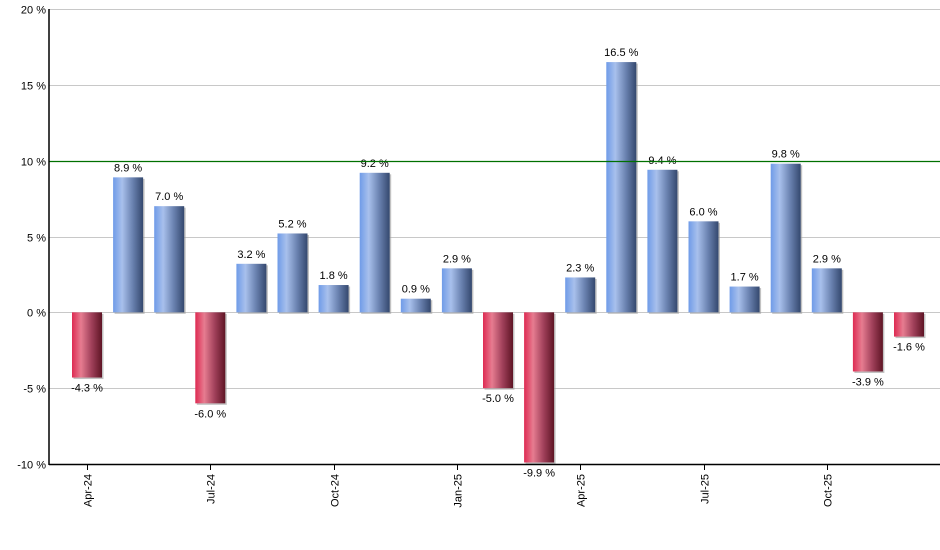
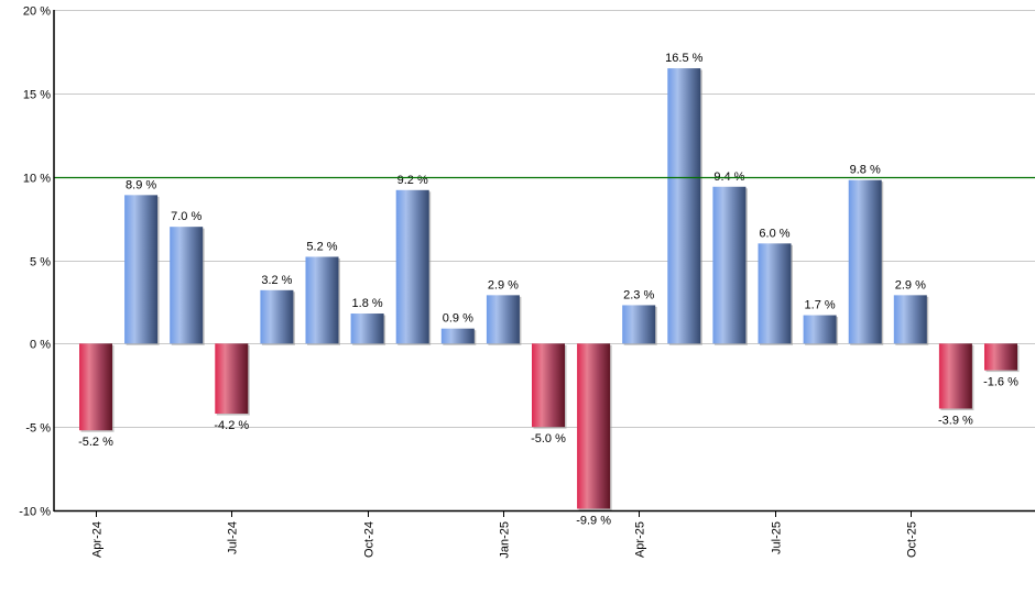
Apr-24: -4.3 -> -5.2
Jul-24: -6.0 -> -4.2
